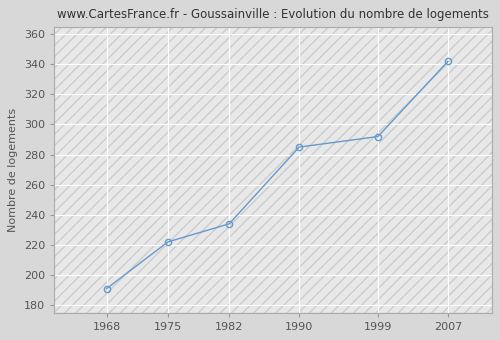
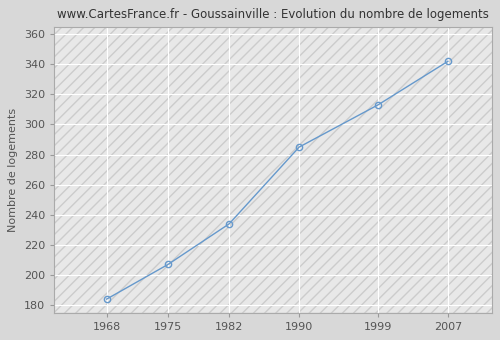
1968: 191 -> 184
1975: 222 -> 207
1999: 292 -> 313
